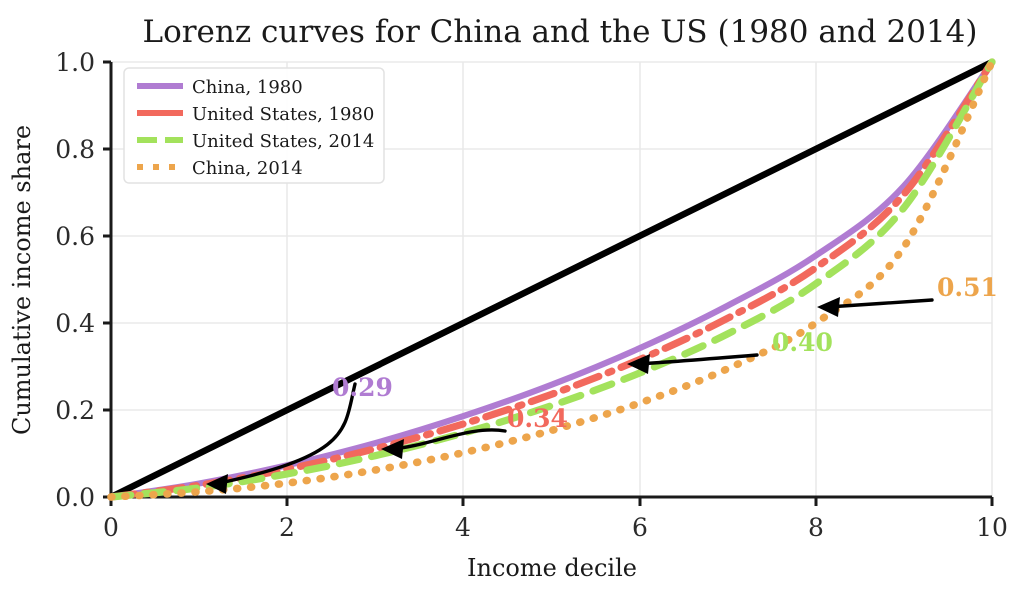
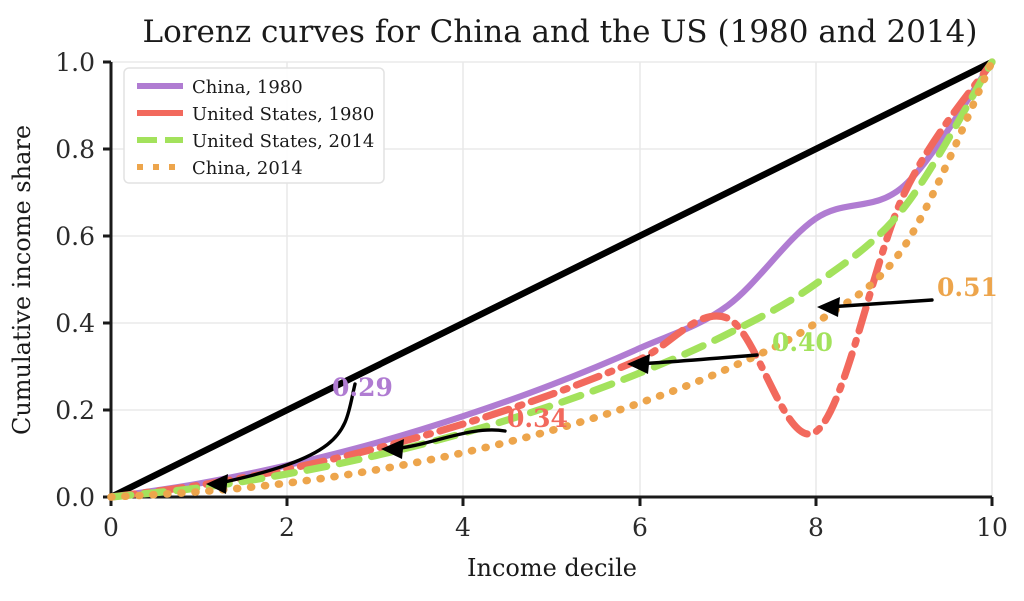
China, 1980/8: 0.56 -> 0.64
United States, 1980/8: 0.53 -> 0.15
